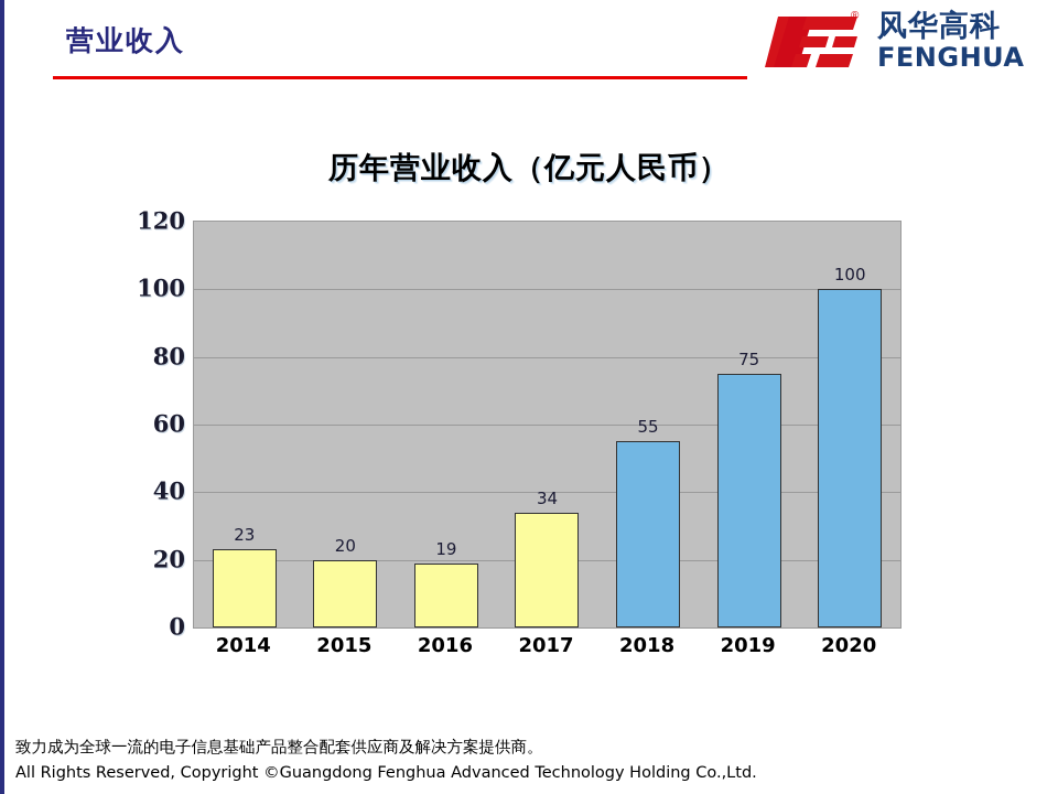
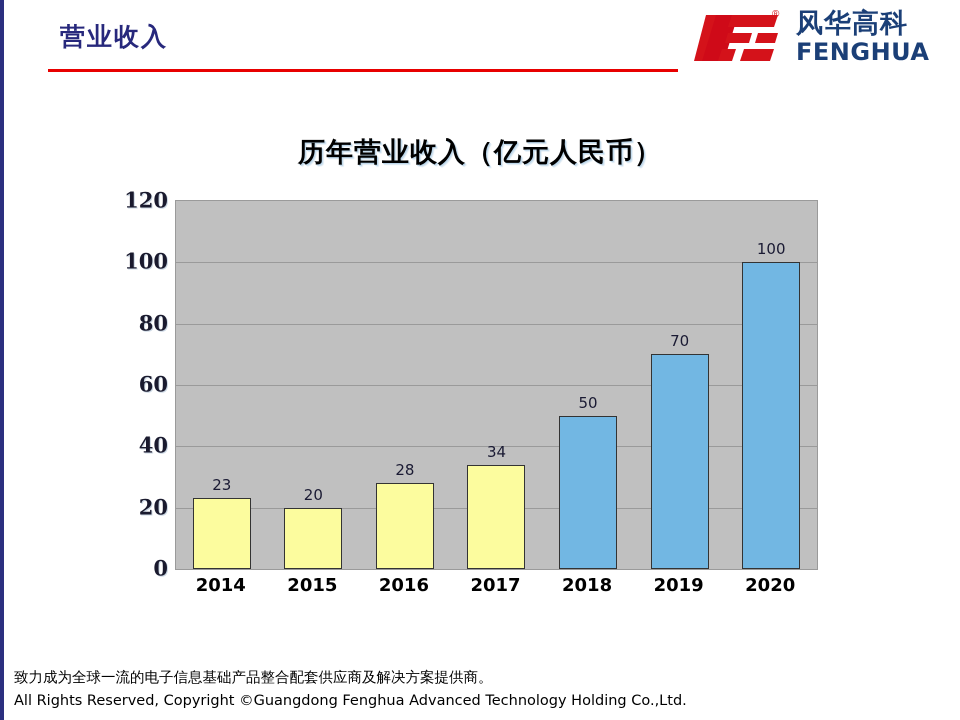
2016: 19 -> 28
2018: 55 -> 50
2019: 75 -> 70
